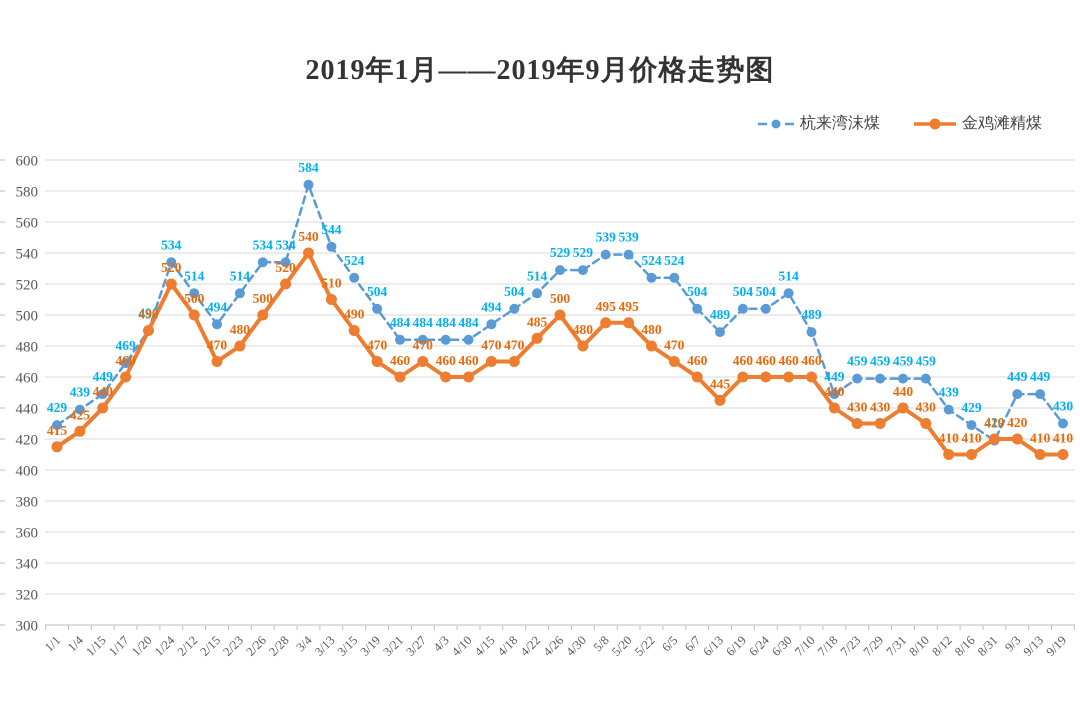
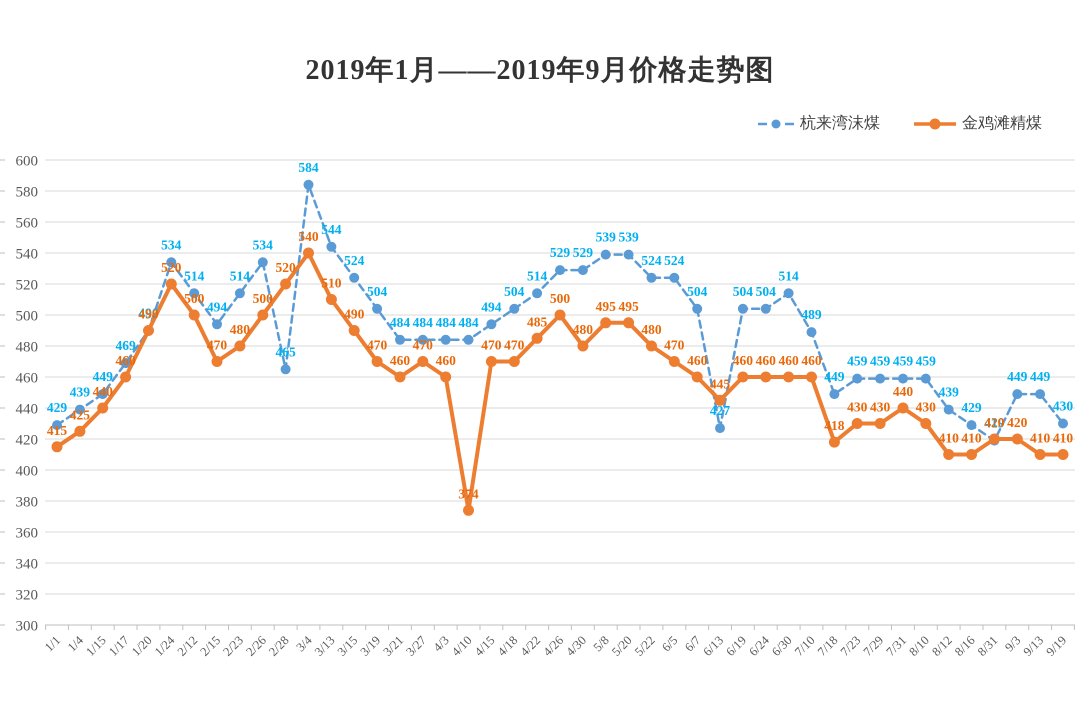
杭来湾沫煤/2/28: 534 -> 465
金鸡滩精煤/4/10: 460 -> 374
杭来湾沫煤/6/13: 489 -> 427
金鸡滩精煤/7/18: 440 -> 418
